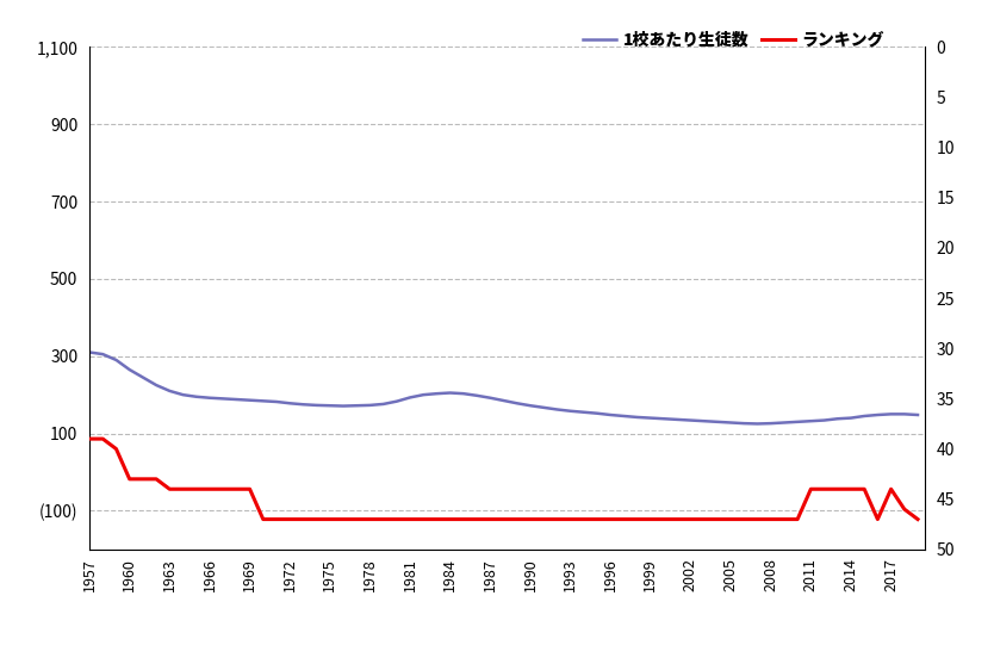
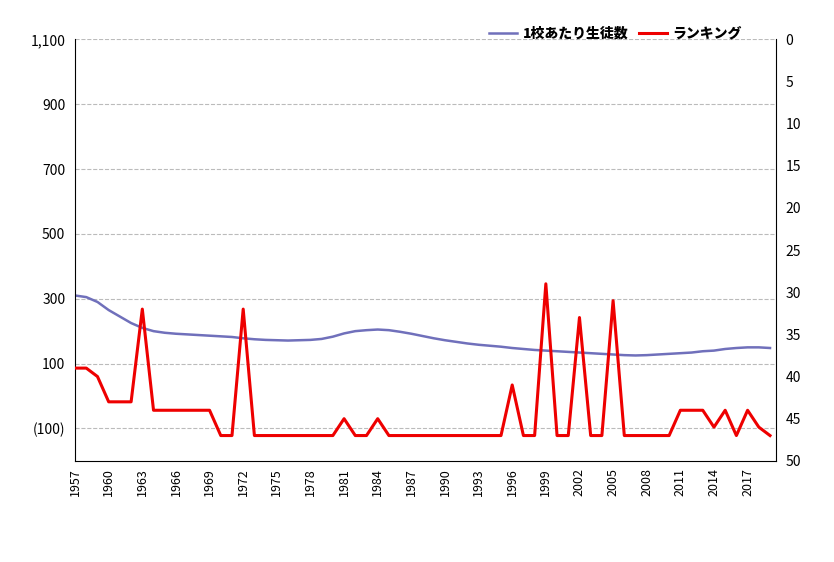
ランキング/1963: 44 -> 32
ランキング/1972: 47 -> 32
ランキング/1981: 47 -> 45
ランキング/1984: 47 -> 45
ランキング/1996: 47 -> 41
ランキング/1999: 47 -> 29
ランキング/2002: 47 -> 33
ランキング/2005: 47 -> 31
ランキング/2014: 44 -> 46
